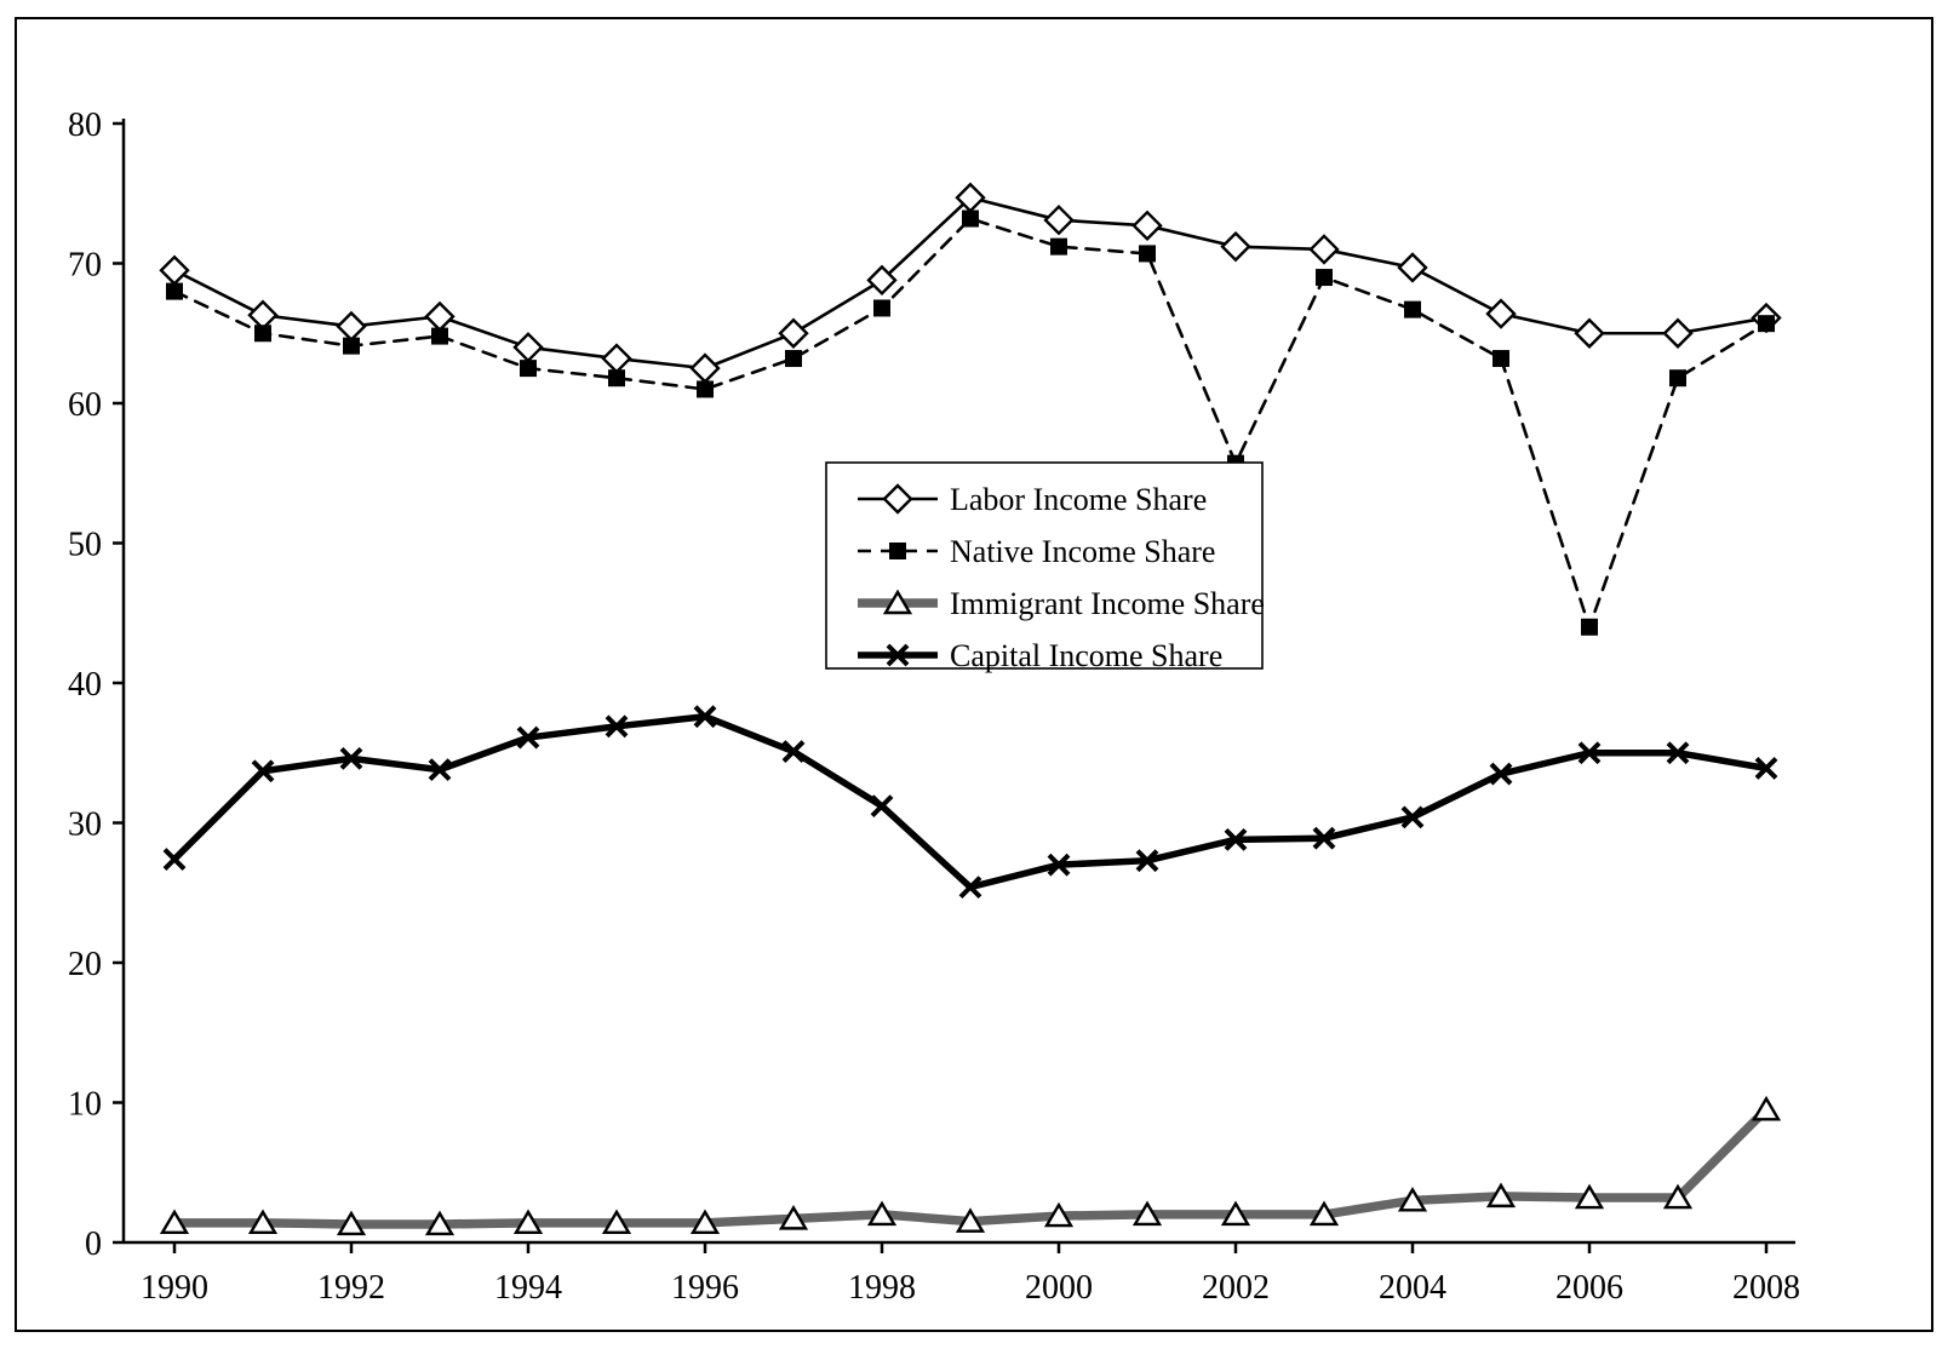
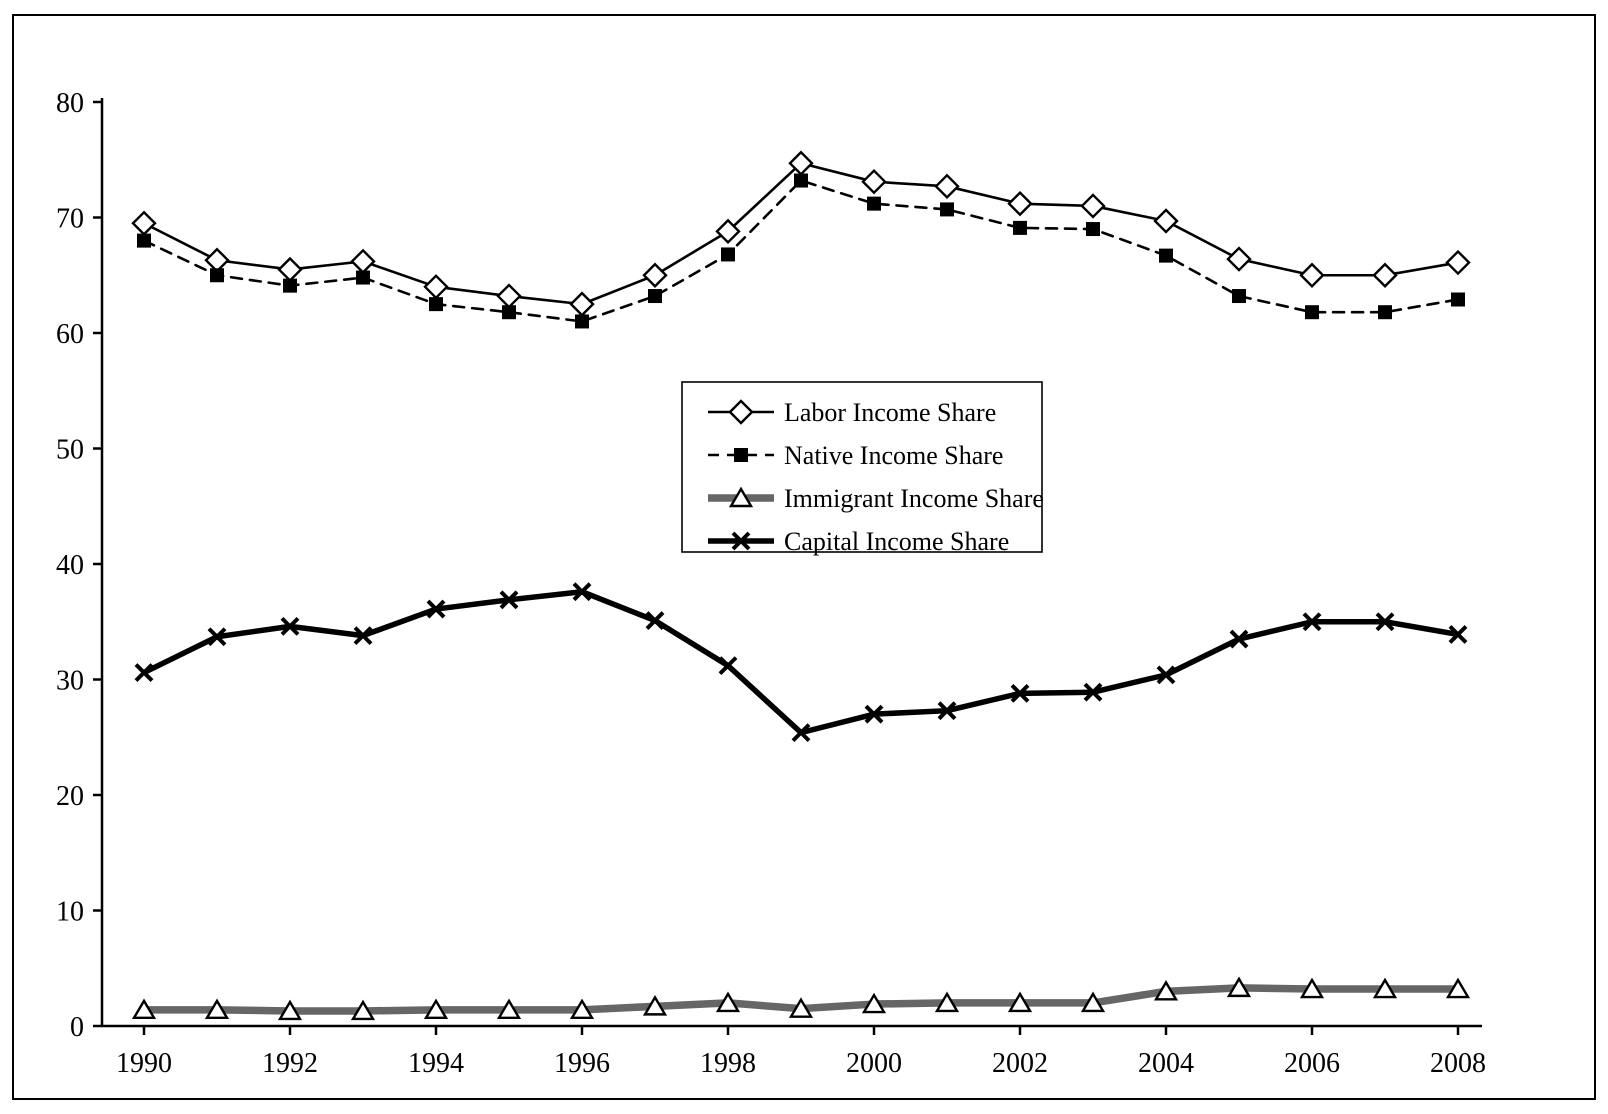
Capital Income Share/1990: 27.4 -> 30.6
Native Income Share/2002: 55.7 -> 69.1
Native Income Share/2006: 44.0 -> 61.8
Native Income Share/2008: 65.7 -> 62.9
Immigrant Income Share/2008: 9.5 -> 3.2
